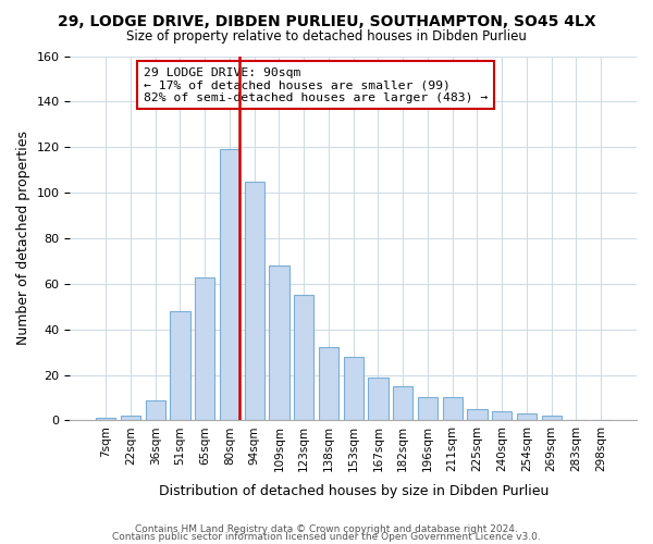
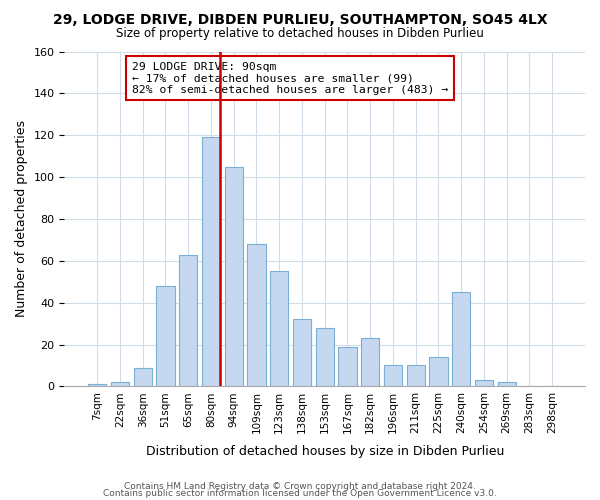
182sqm: 15 -> 23
225sqm: 5 -> 14
240sqm: 4 -> 45
